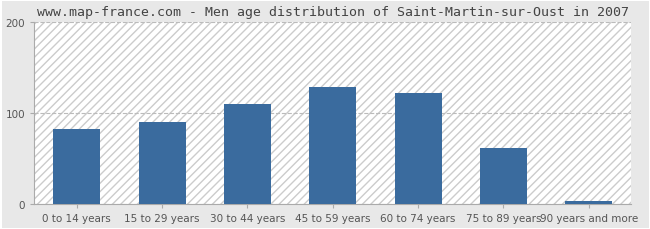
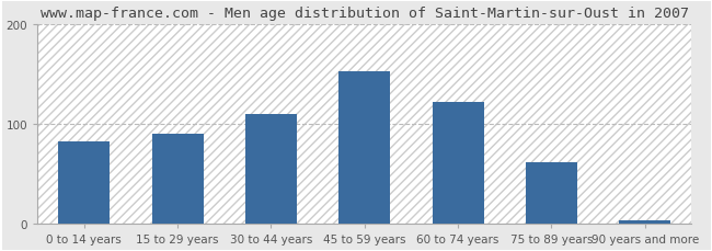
45 to 59 years: 128 -> 152
